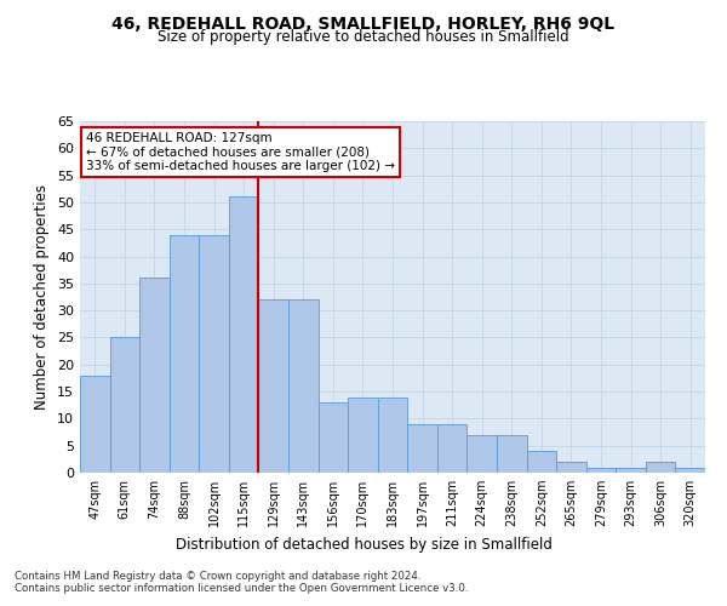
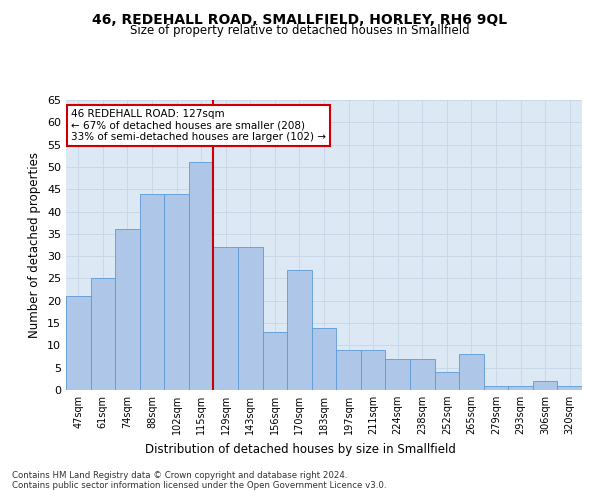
47sqm: 18 -> 21
170sqm: 14 -> 27
265sqm: 2 -> 8
